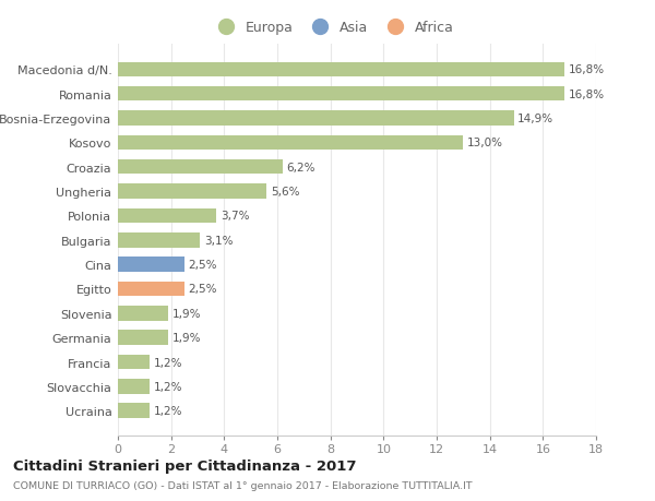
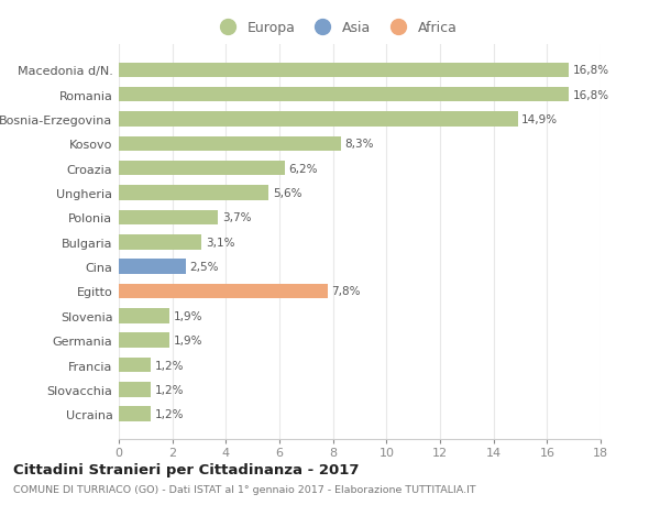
Kosovo: 13,0% -> 8,3%
Egitto: 2,5% -> 7,8%
